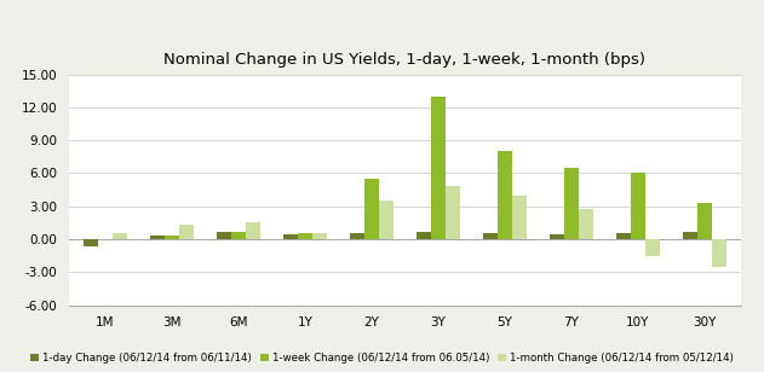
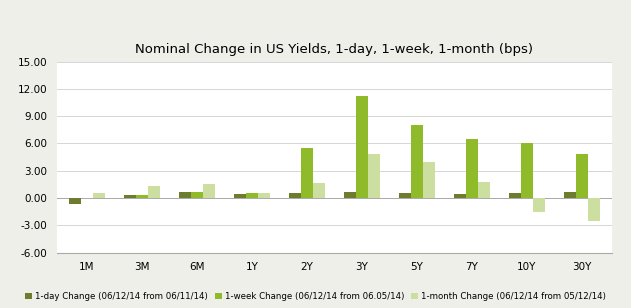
1-month Change (06/12/14 from 05/12/14)/2Y: 3.5 -> 1.6
1-week Change (06/12/14 from 06.05/14)/3Y: 13.0 -> 11.2
1-month Change (06/12/14 from 05/12/14)/7Y: 2.8 -> 1.8
1-week Change (06/12/14 from 06.05/14)/30Y: 3.3 -> 4.8
